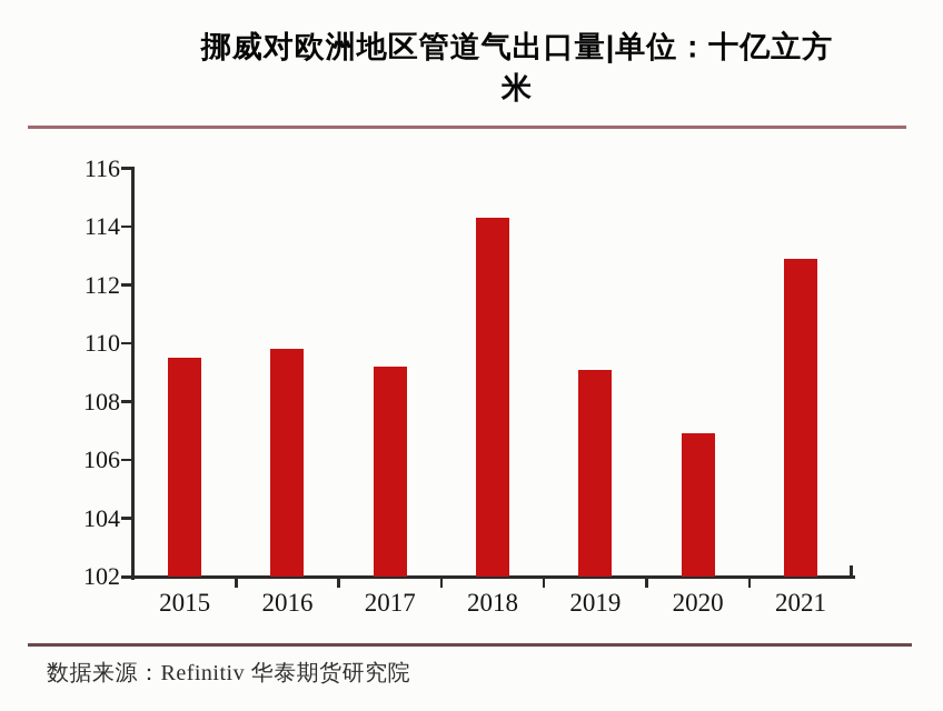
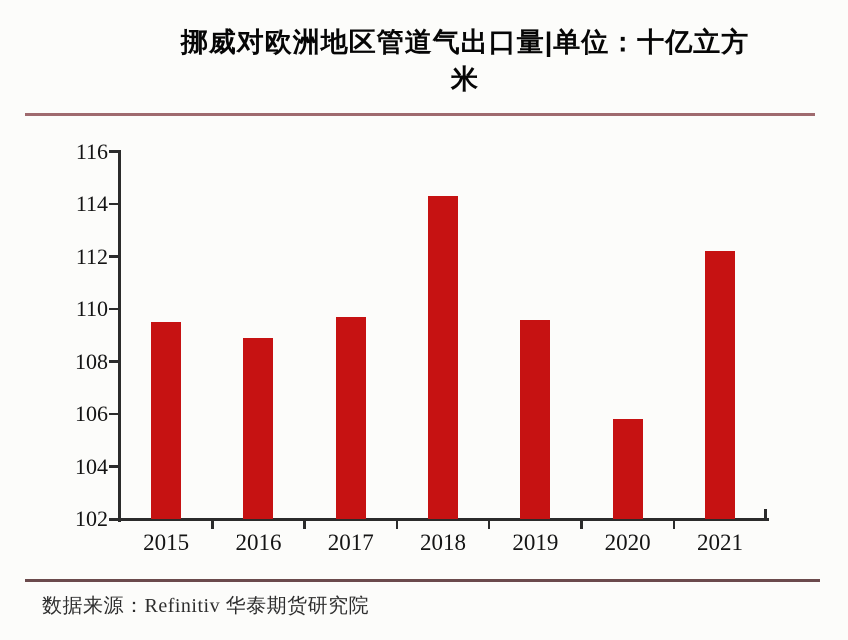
2016: 109.8 -> 108.9
2017: 109.2 -> 109.7
2019: 109.1 -> 109.6
2020: 106.9 -> 105.8
2021: 112.9 -> 112.2
